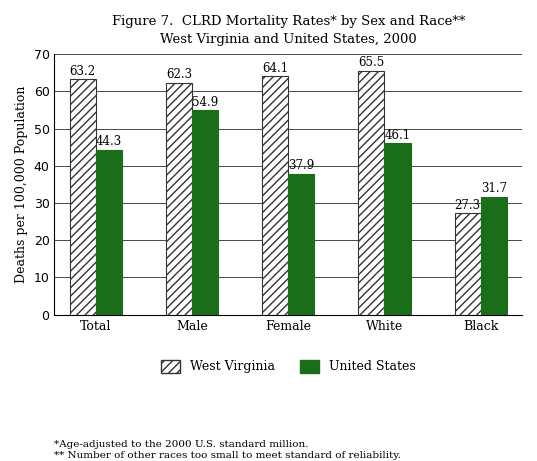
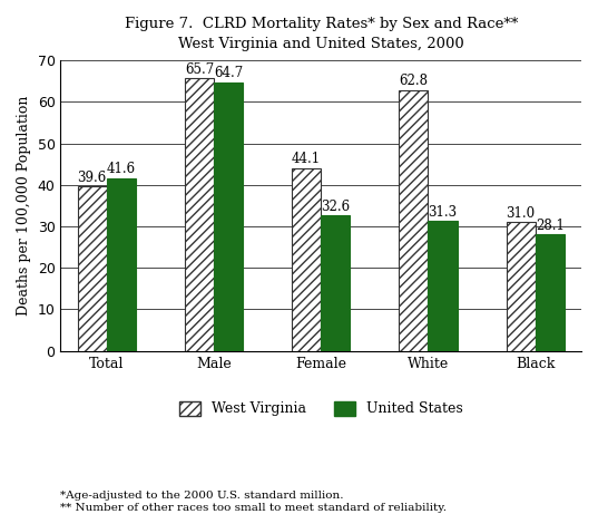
West Virginia/Total: 63.2 -> 39.6
United States/Total: 44.3 -> 41.6
West Virginia/Male: 62.3 -> 65.7
United States/Male: 54.9 -> 64.7
West Virginia/Female: 64.1 -> 44.1
United States/Female: 37.9 -> 32.6
West Virginia/White: 65.5 -> 62.8
United States/White: 46.1 -> 31.3
West Virginia/Black: 27.3 -> 31.0
United States/Black: 31.7 -> 28.1
